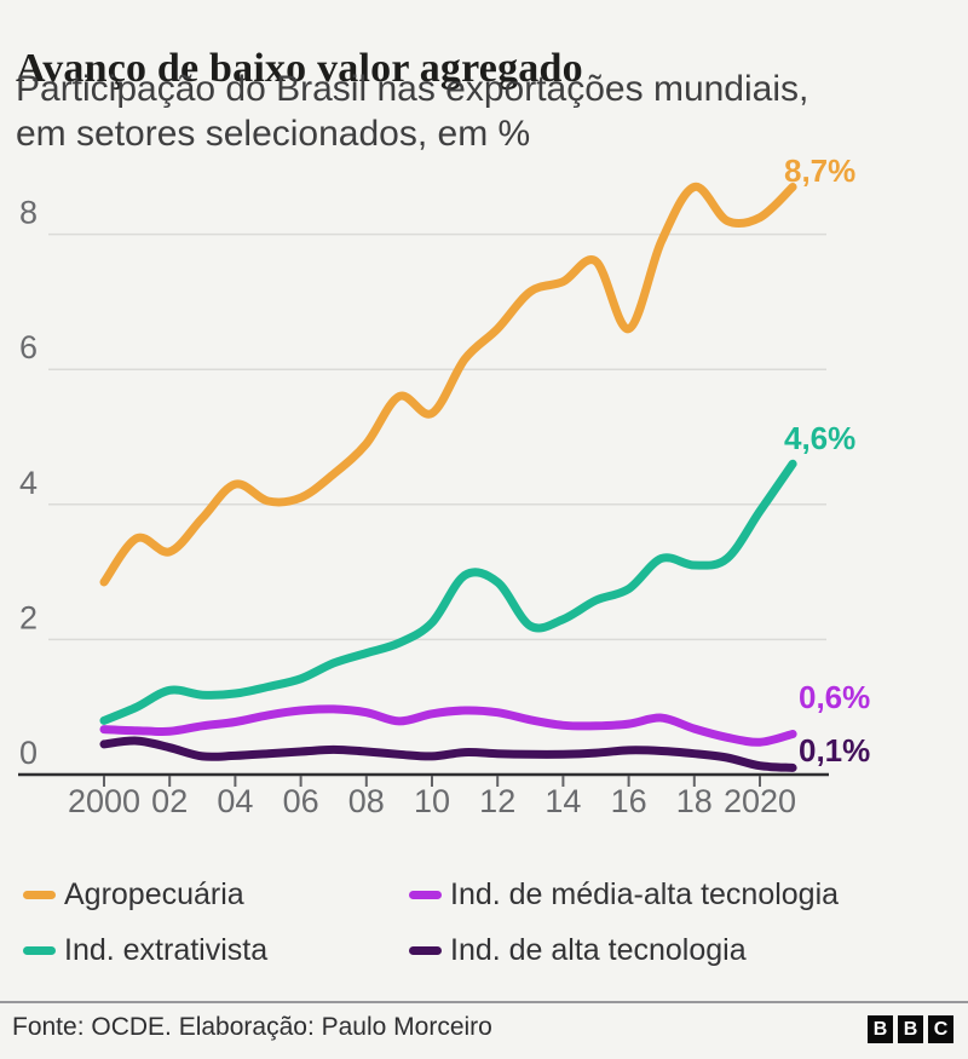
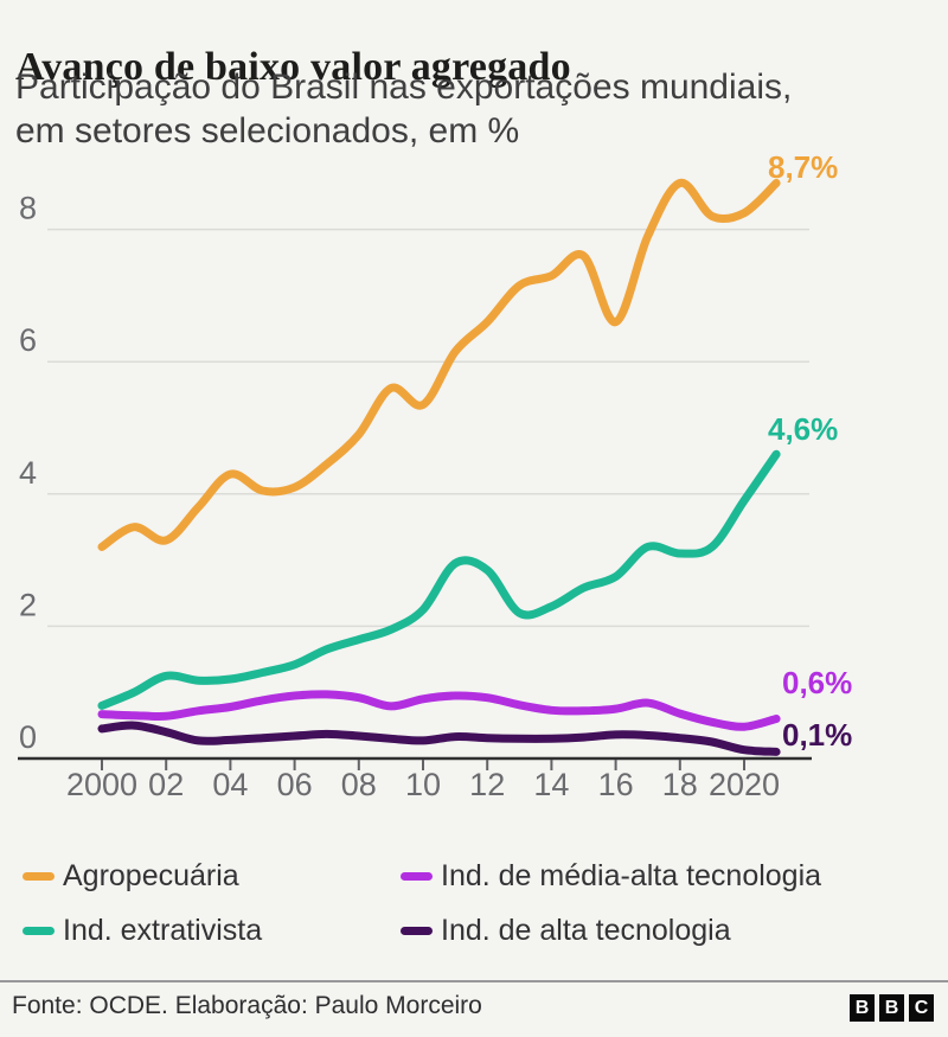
Agropecuária/2000: 2.9 -> 3.2
